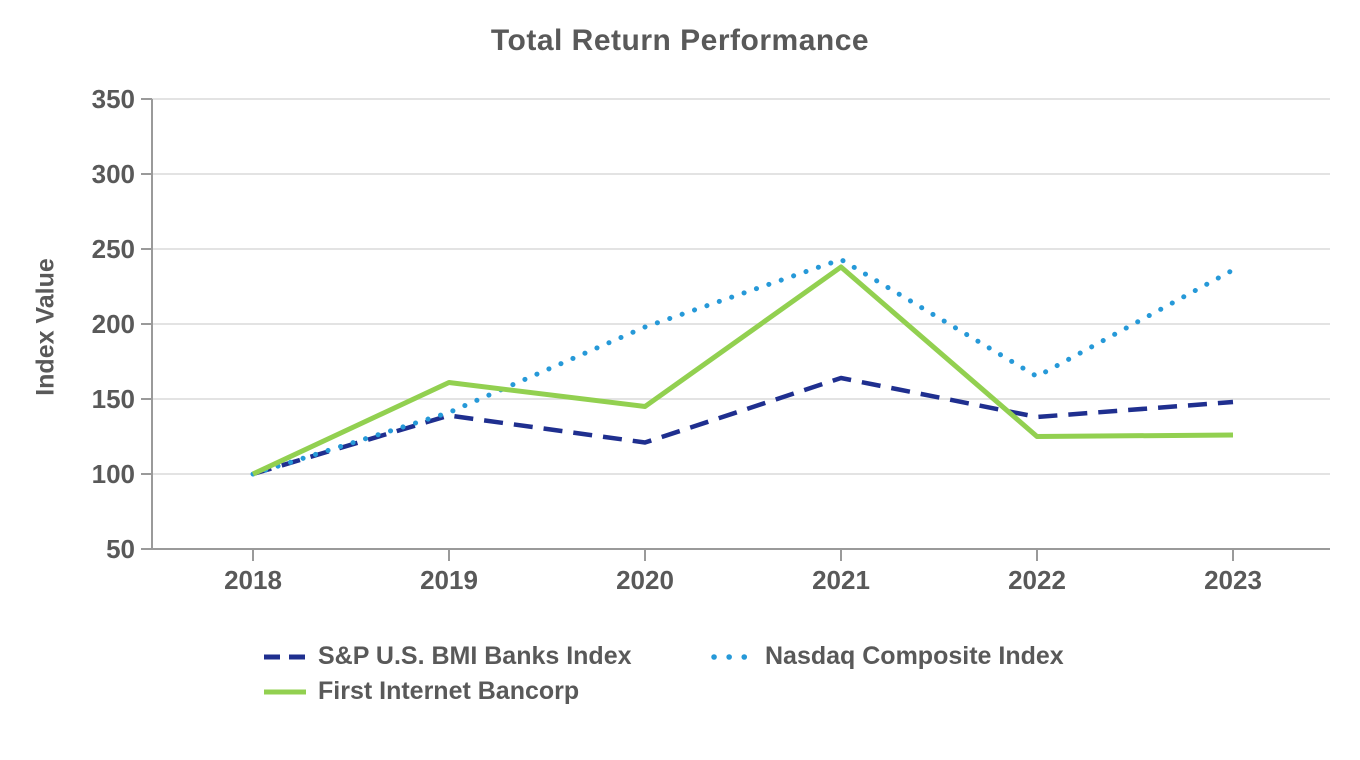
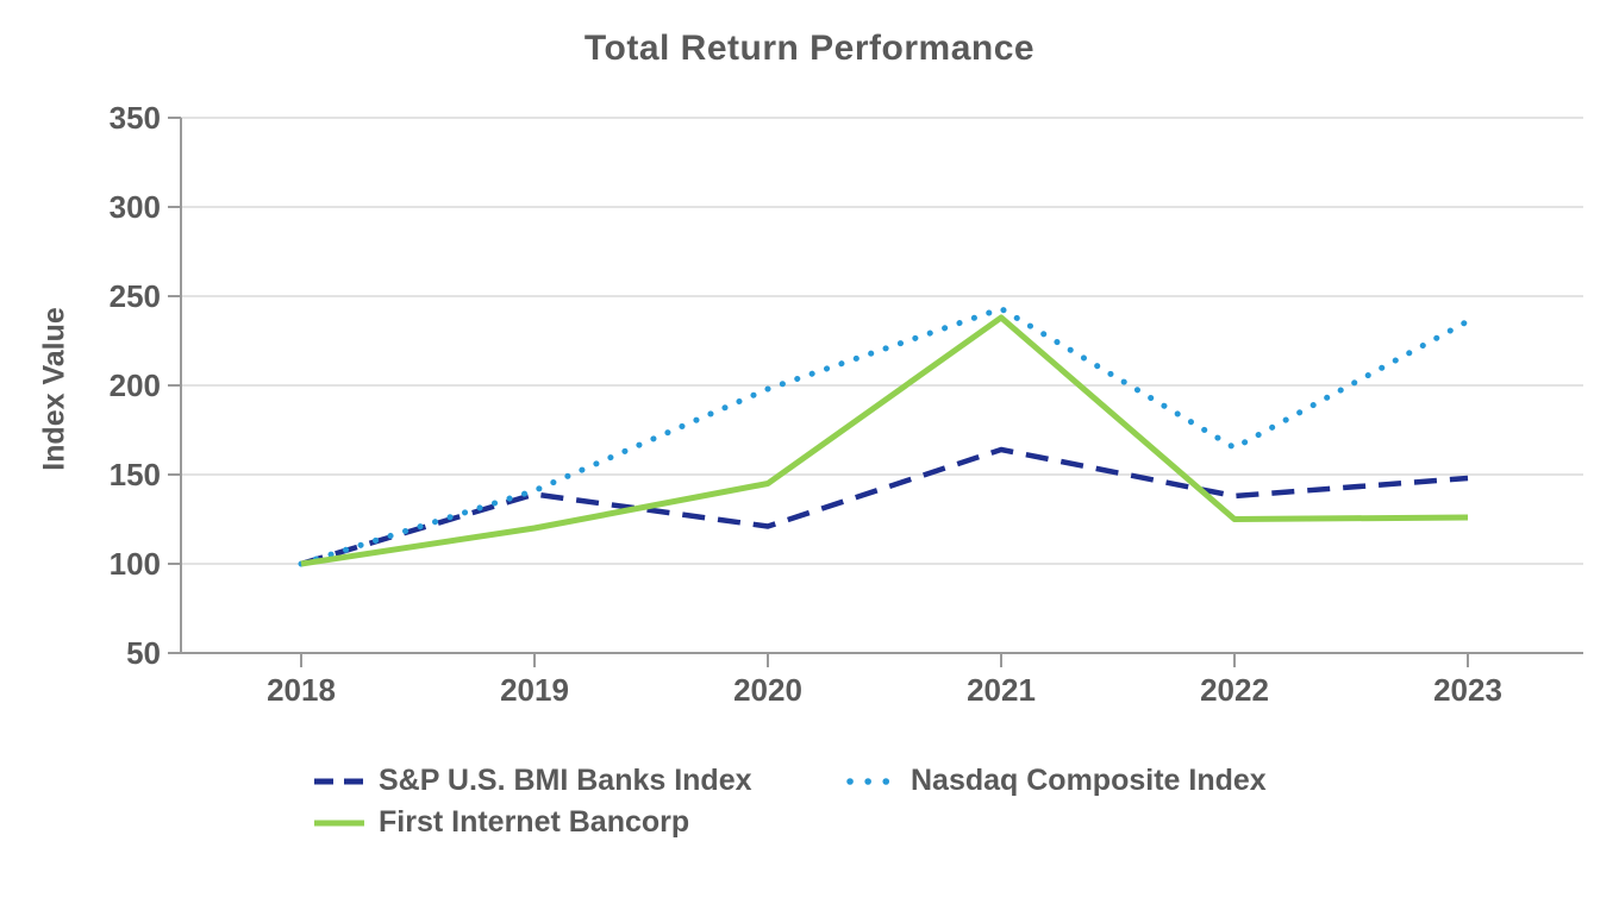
First Internet Bancorp/2019: 161 -> 120
